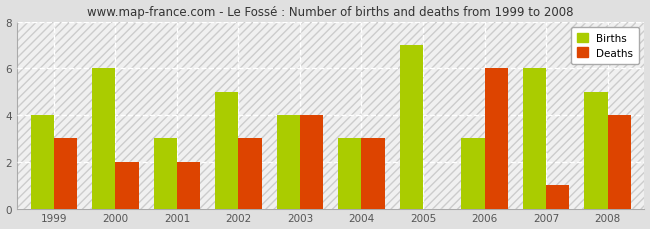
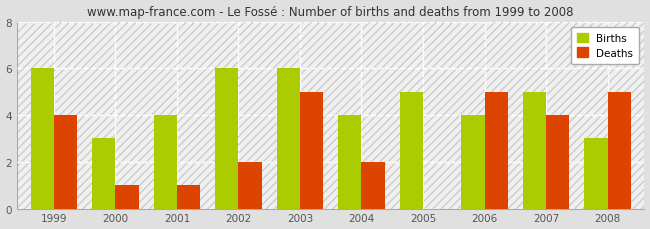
Births/1999: 4 -> 6
Deaths/1999: 3 -> 4
Births/2000: 6 -> 3
Deaths/2000: 2 -> 1
Births/2001: 3 -> 4
Deaths/2001: 2 -> 1
Births/2002: 5 -> 6
Deaths/2002: 3 -> 2
Births/2003: 4 -> 6
Deaths/2003: 4 -> 5
Births/2004: 3 -> 4
Deaths/2004: 3 -> 2
Births/2005: 7 -> 5
Births/2006: 3 -> 4
Deaths/2006: 6 -> 5
Births/2007: 6 -> 5
Deaths/2007: 1 -> 4
Births/2008: 5 -> 3
Deaths/2008: 4 -> 5
